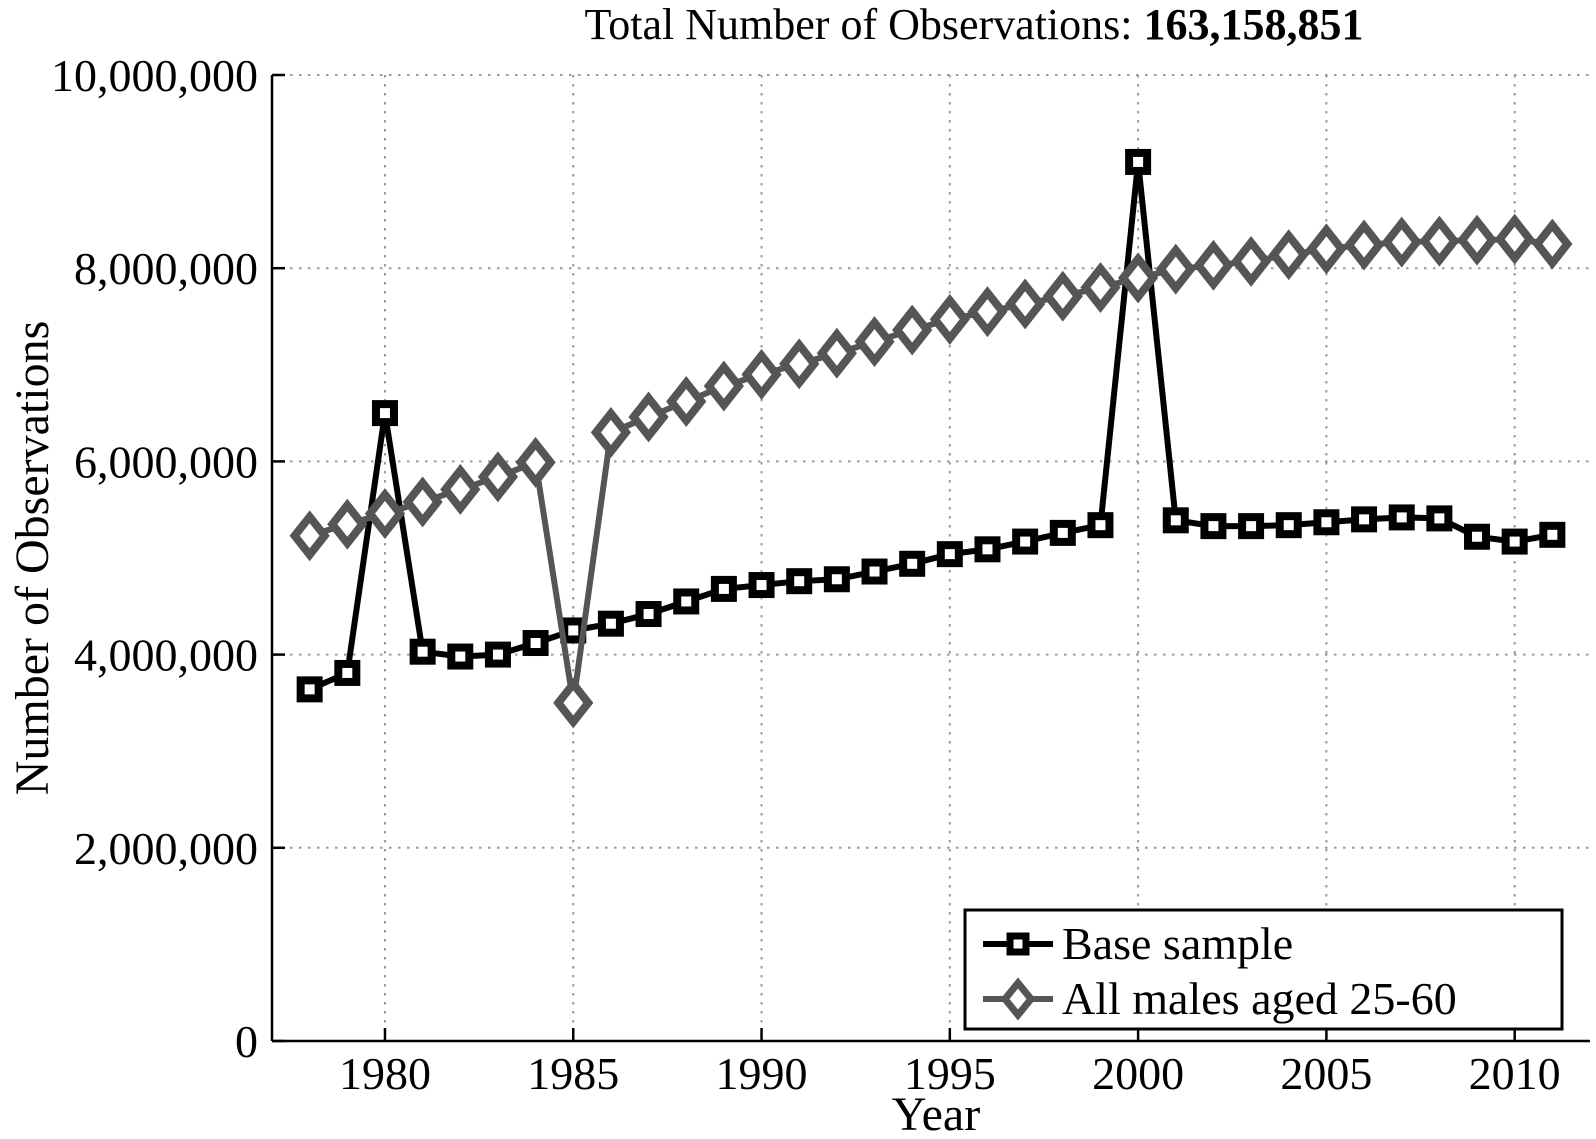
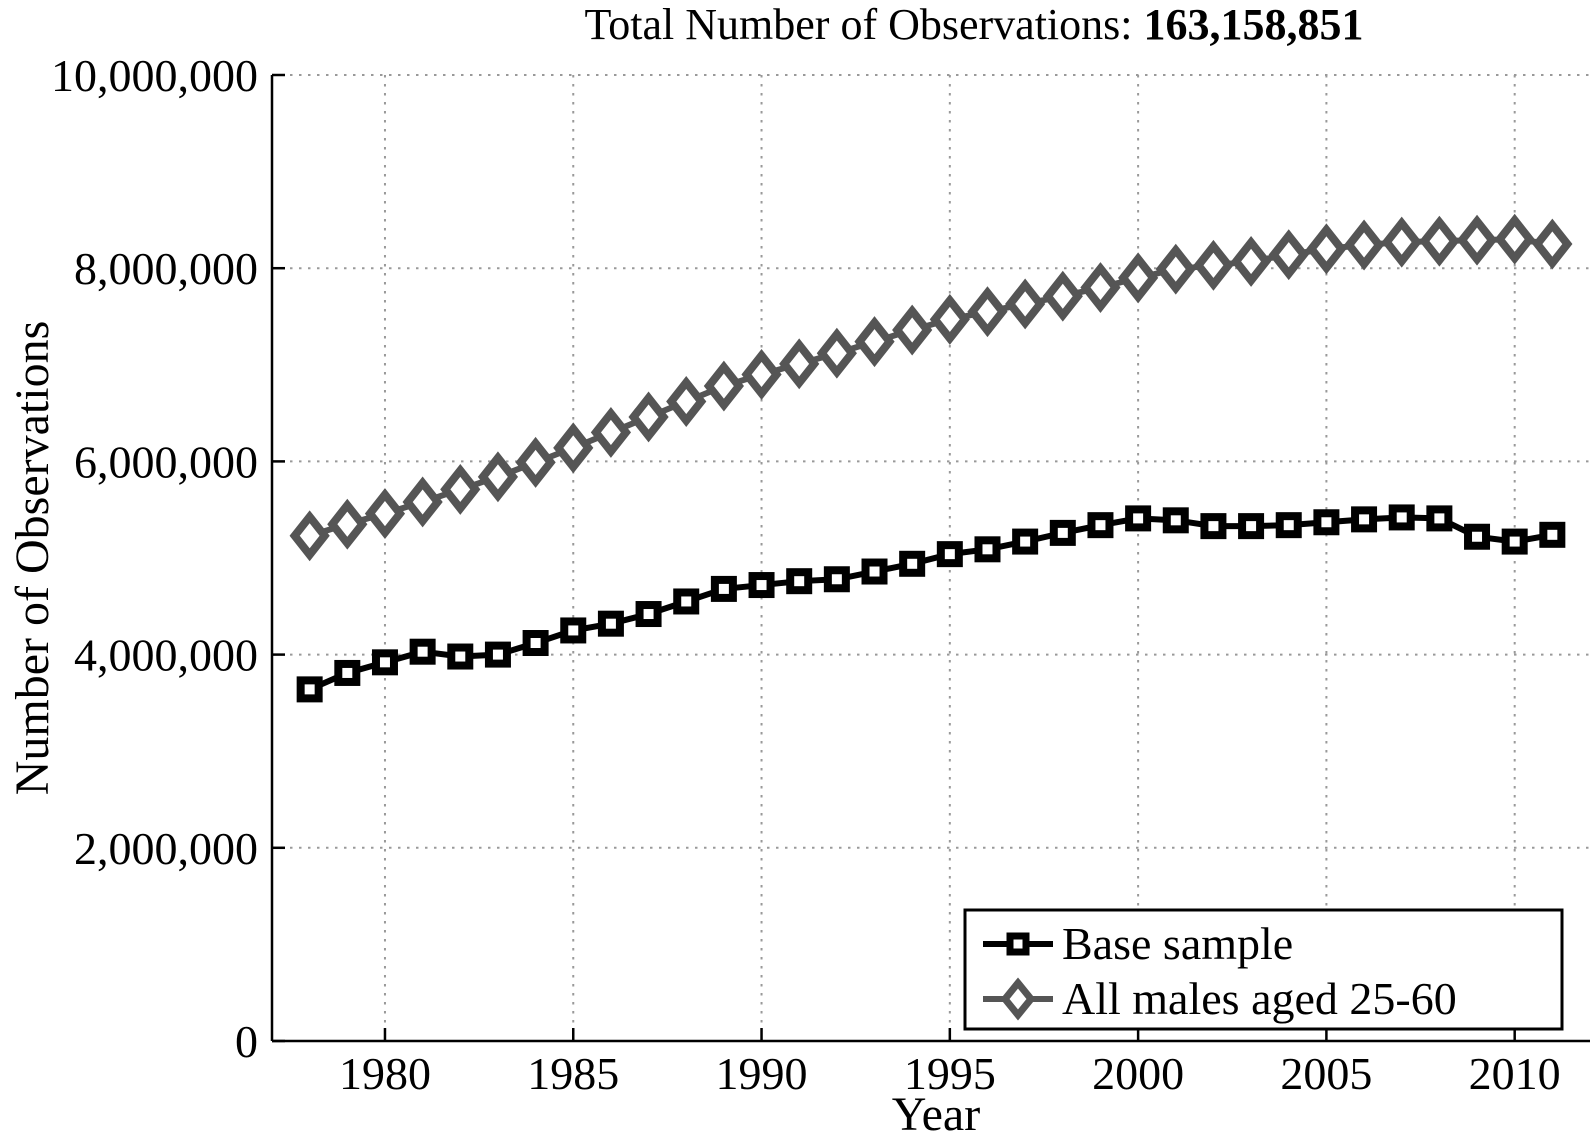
Base sample/1980: 6500000 -> 3900000
All males aged 25-60/1985: 3500000 -> 6100000
Base sample/2000: 9100000 -> 5400000
